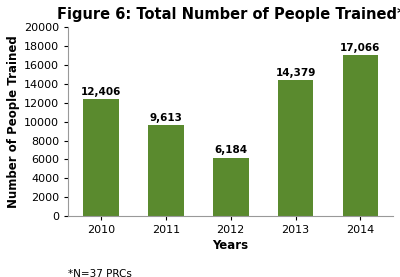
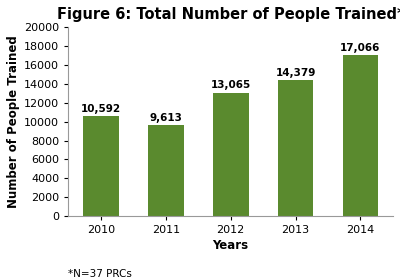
2010: 12,406 -> 10,592
2012: 6,184 -> 13,065
